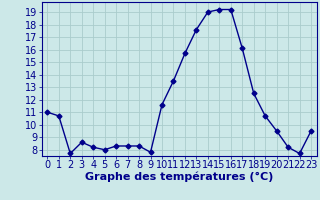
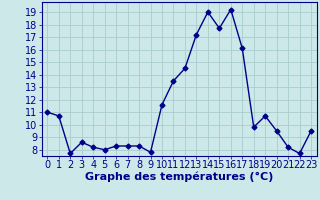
12: 15.7 -> 14.5
13: 17.6 -> 17.2
15: 19.2 -> 17.7
18: 12.5 -> 9.8
